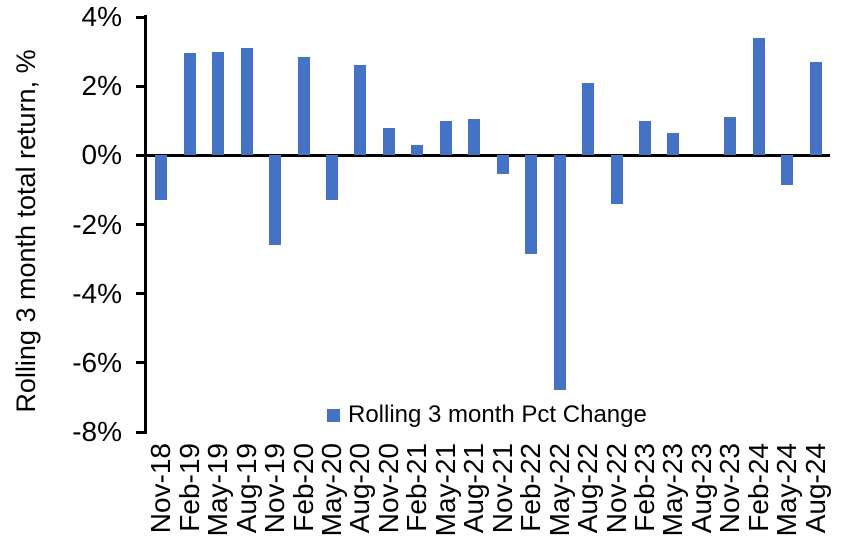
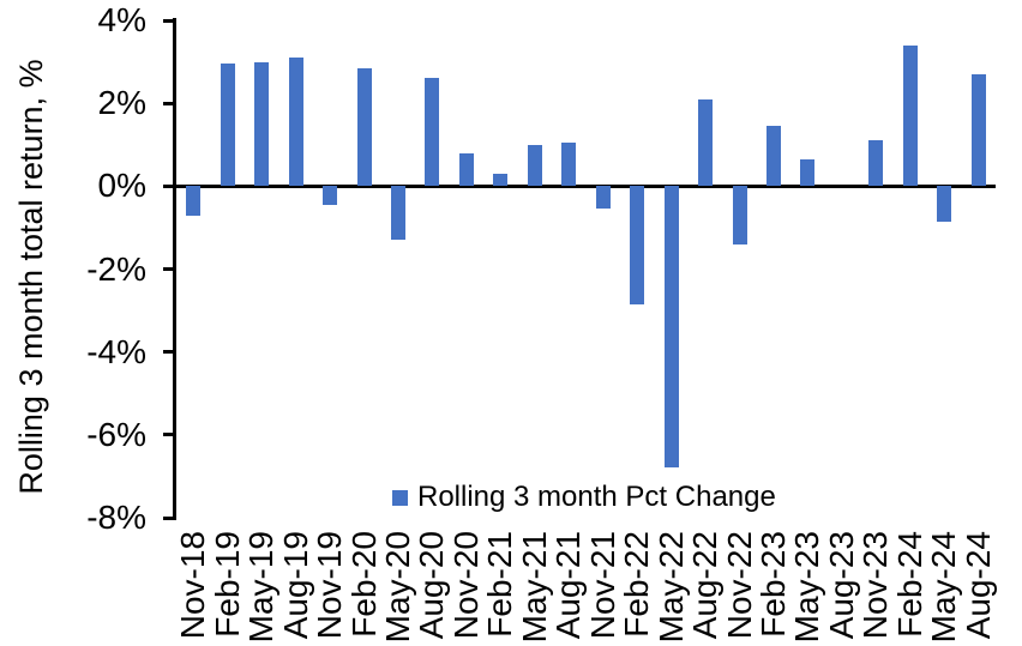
Nov-18: -1.3% -> -0.7%
Nov-19: -2.6% -> -0.5%
Feb-23: 1.0% -> 1.4%
